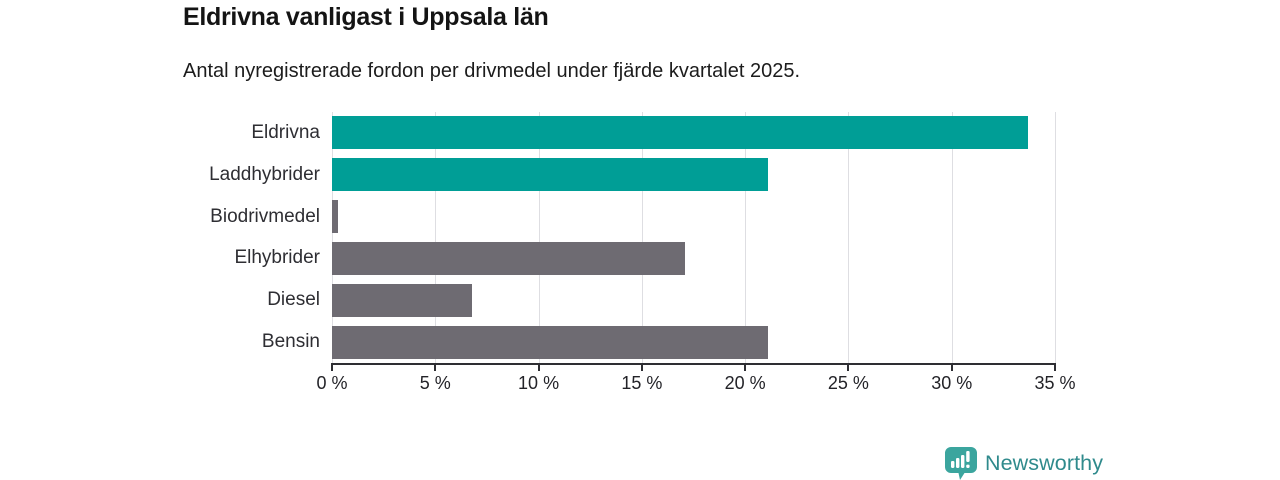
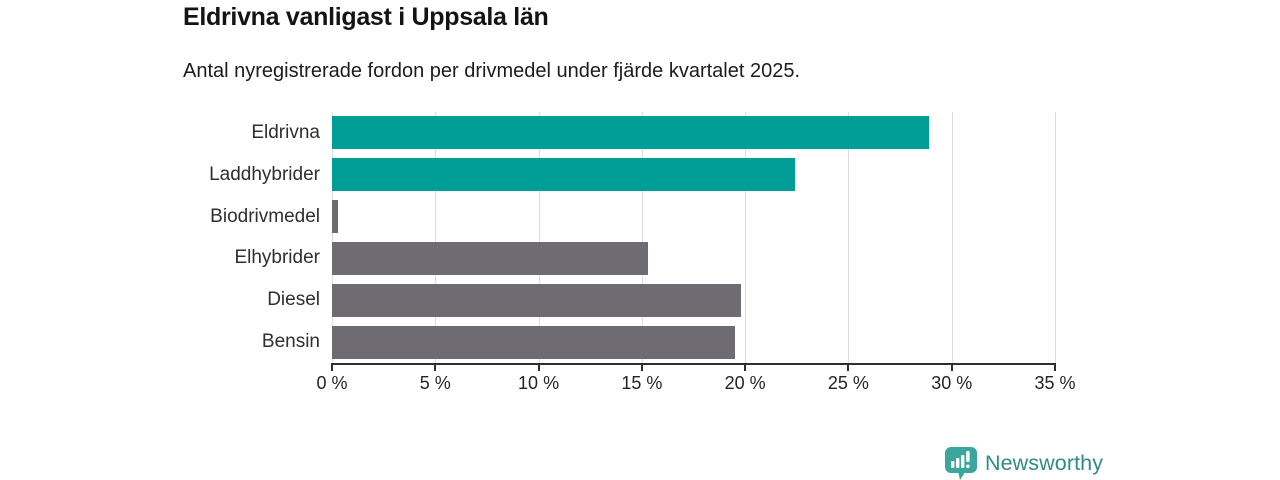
Eldrivna: 33.7% -> 28.9%
Laddhybrider: 21.1% -> 22.4%
Elhybrider: 17.1% -> 15.3%
Diesel: 6.8% -> 19.8%
Bensin: 21.1% -> 19.5%
